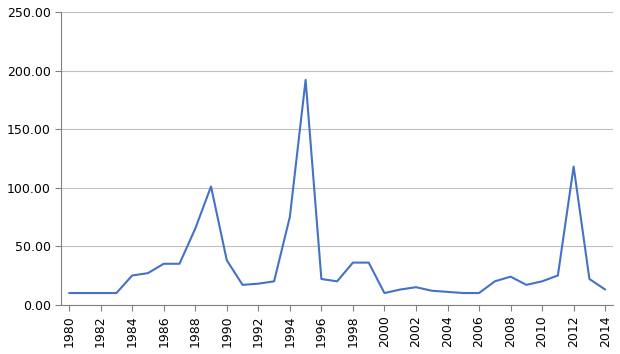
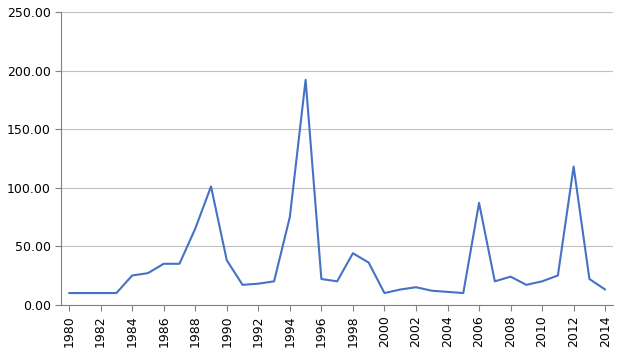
1998: 36 -> 44
2006: 10 -> 87
